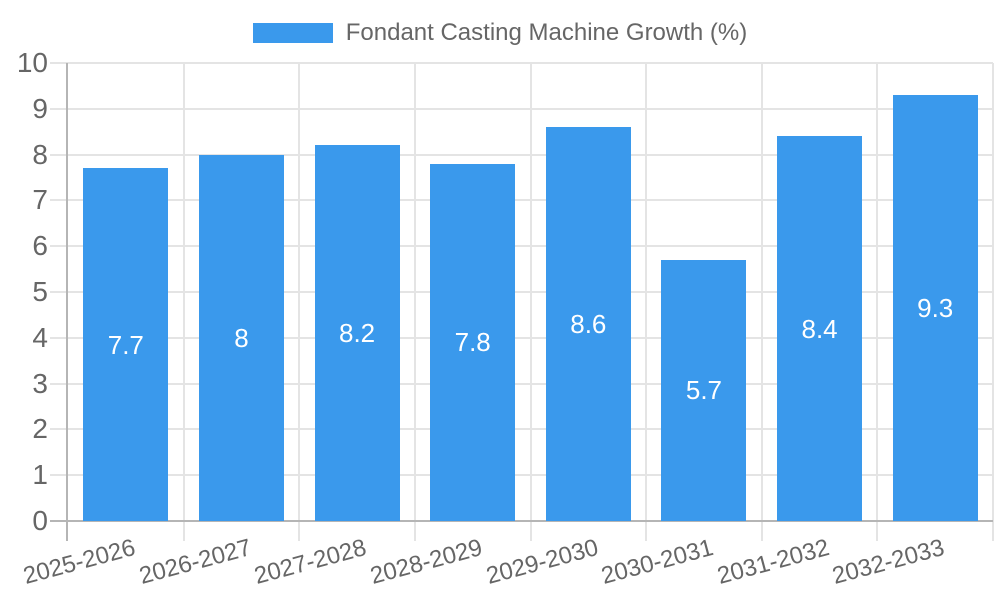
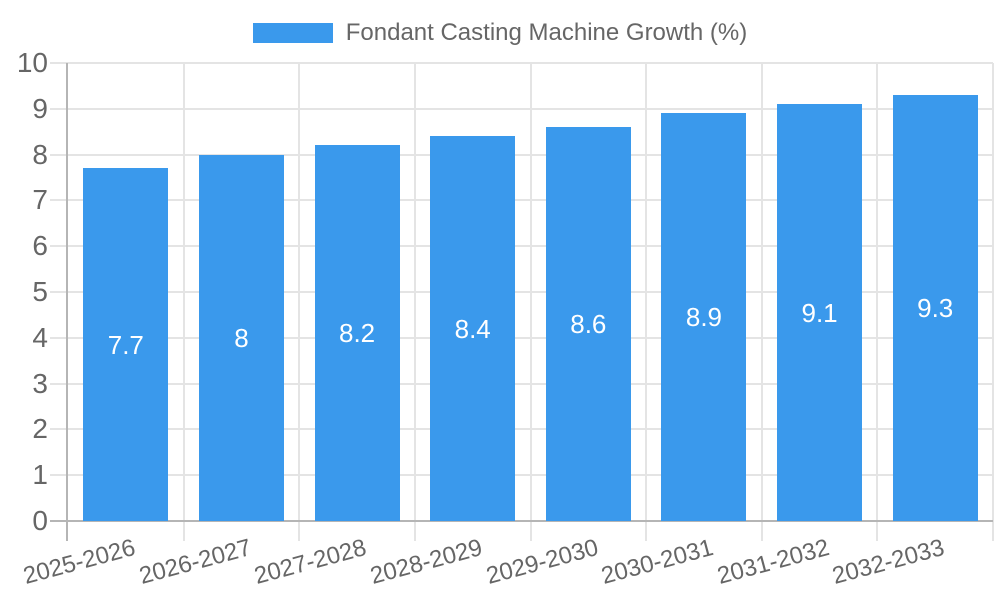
2028-2029: 7.8 -> 8.4
2030-2031: 5.7 -> 8.9
2031-2032: 8.4 -> 9.1
